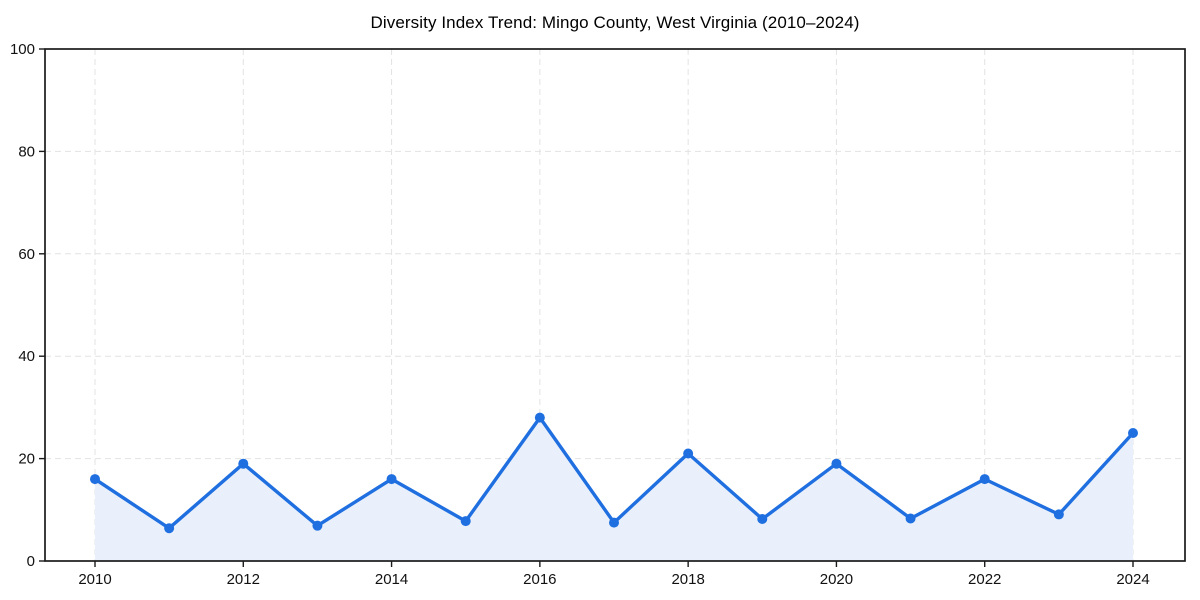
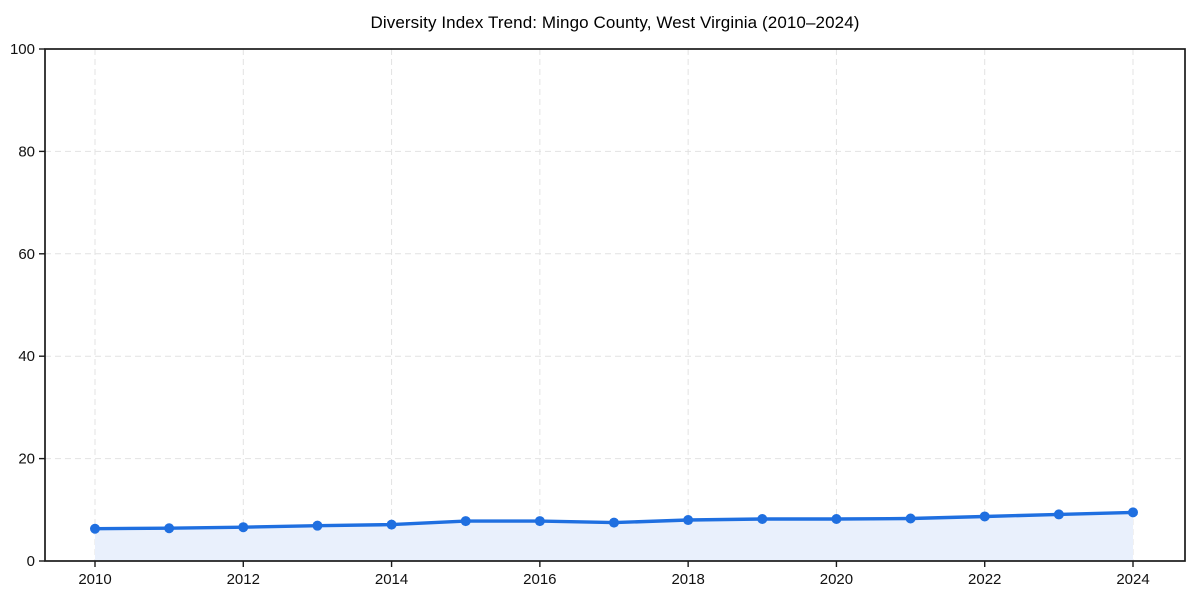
2010: 16 -> 6
2012: 19 -> 7
2014: 16 -> 7
2016: 28 -> 8
2018: 21 -> 8
2020: 19 -> 8
2022: 16 -> 9
2024: 25 -> 10
